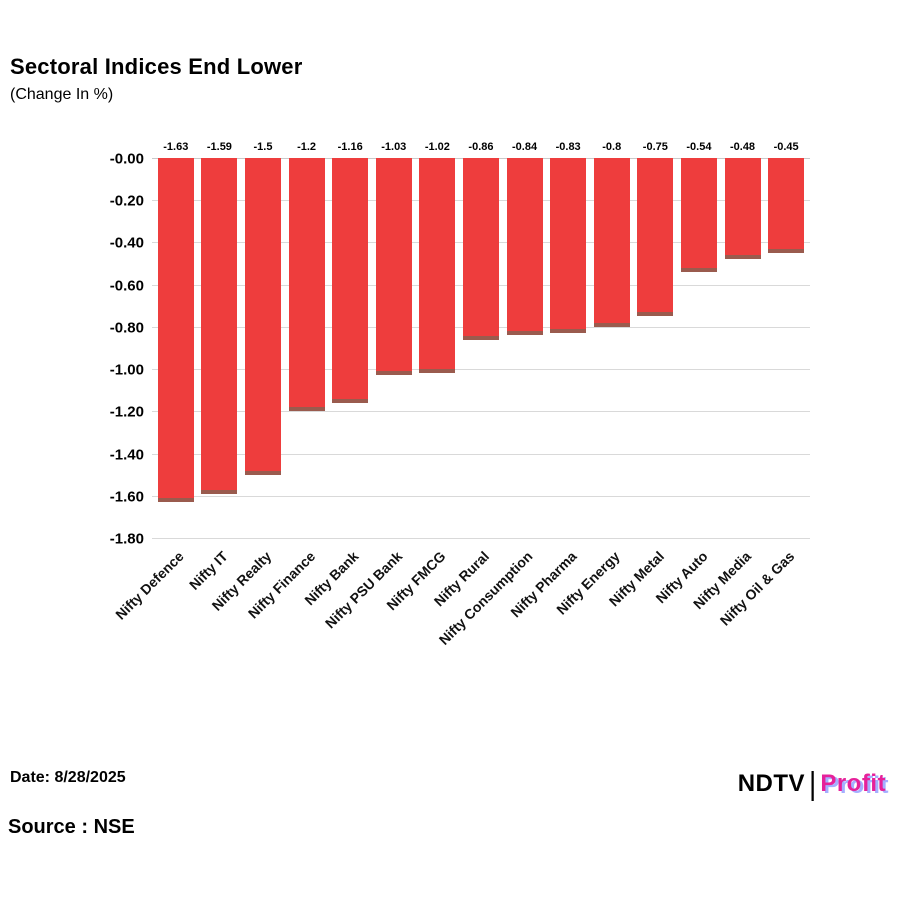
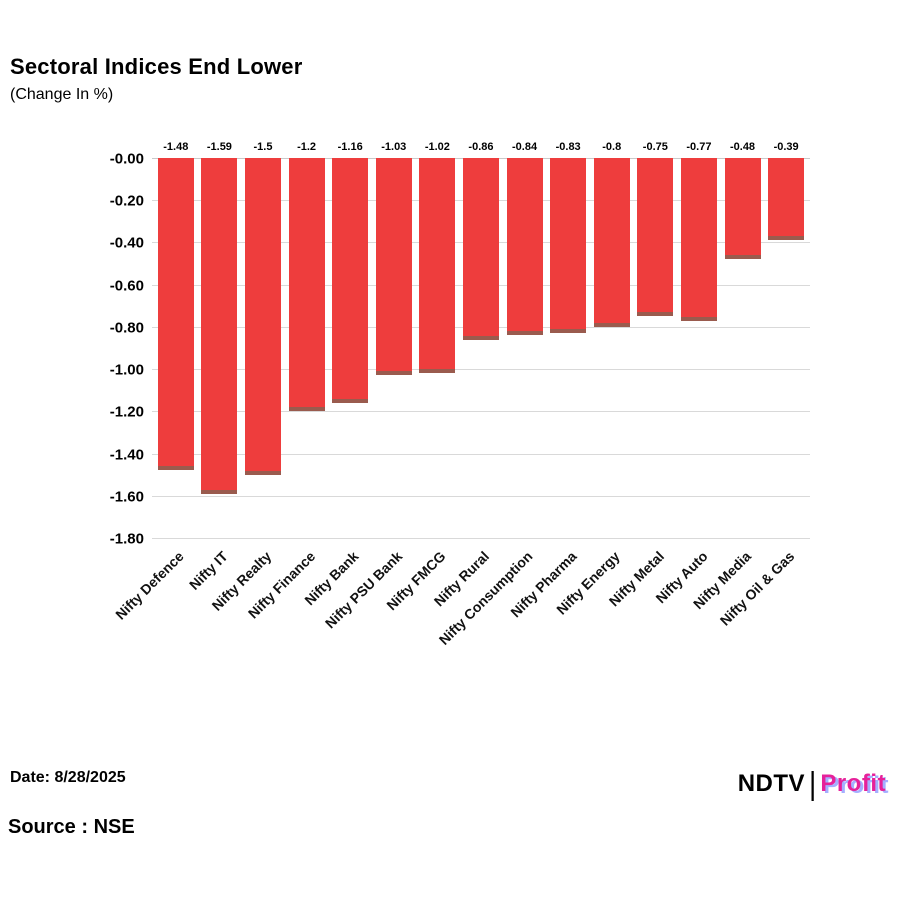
Nifty Defence: -1.63 -> -1.48
Nifty Auto: -0.54 -> -0.77
Nifty Oil & Gas: -0.45 -> -0.39
